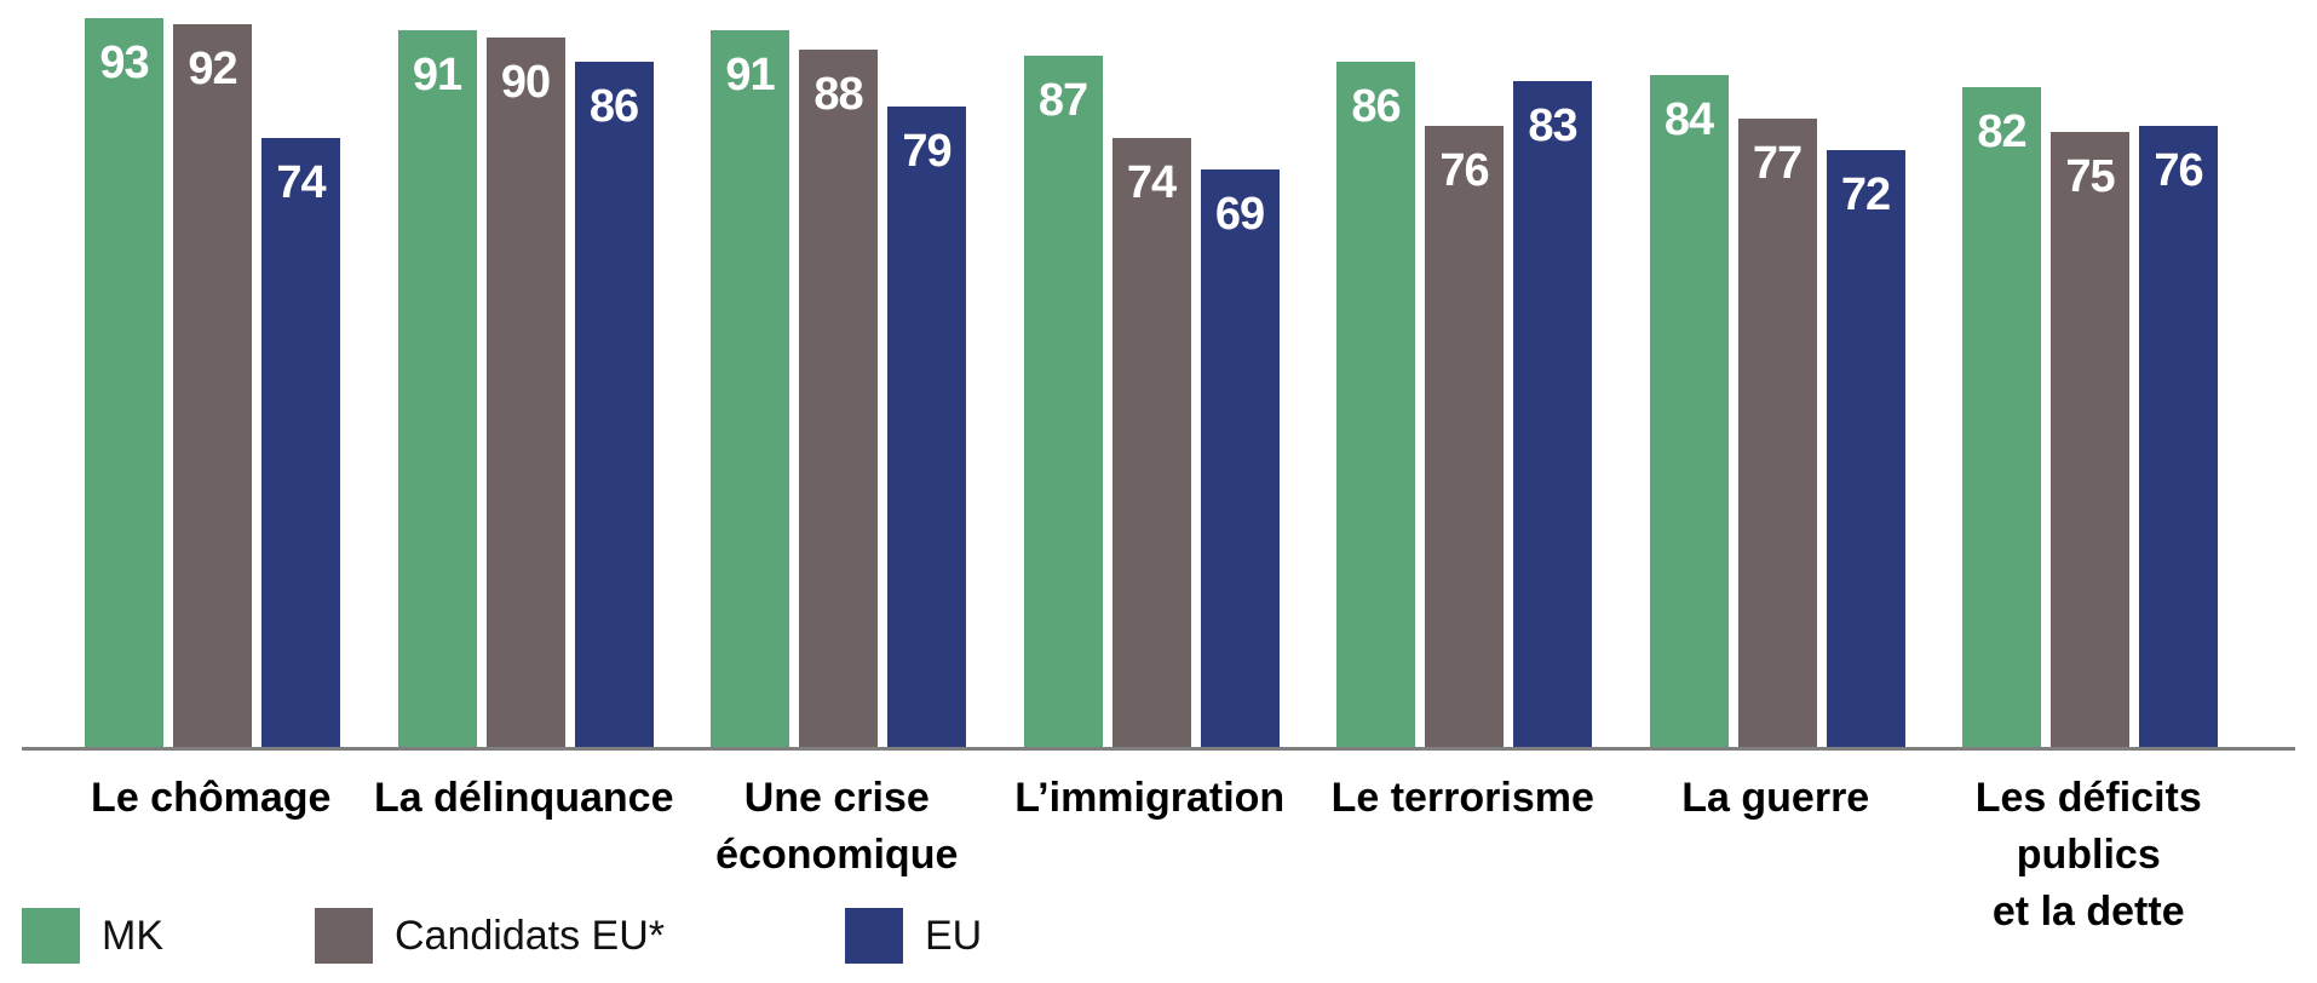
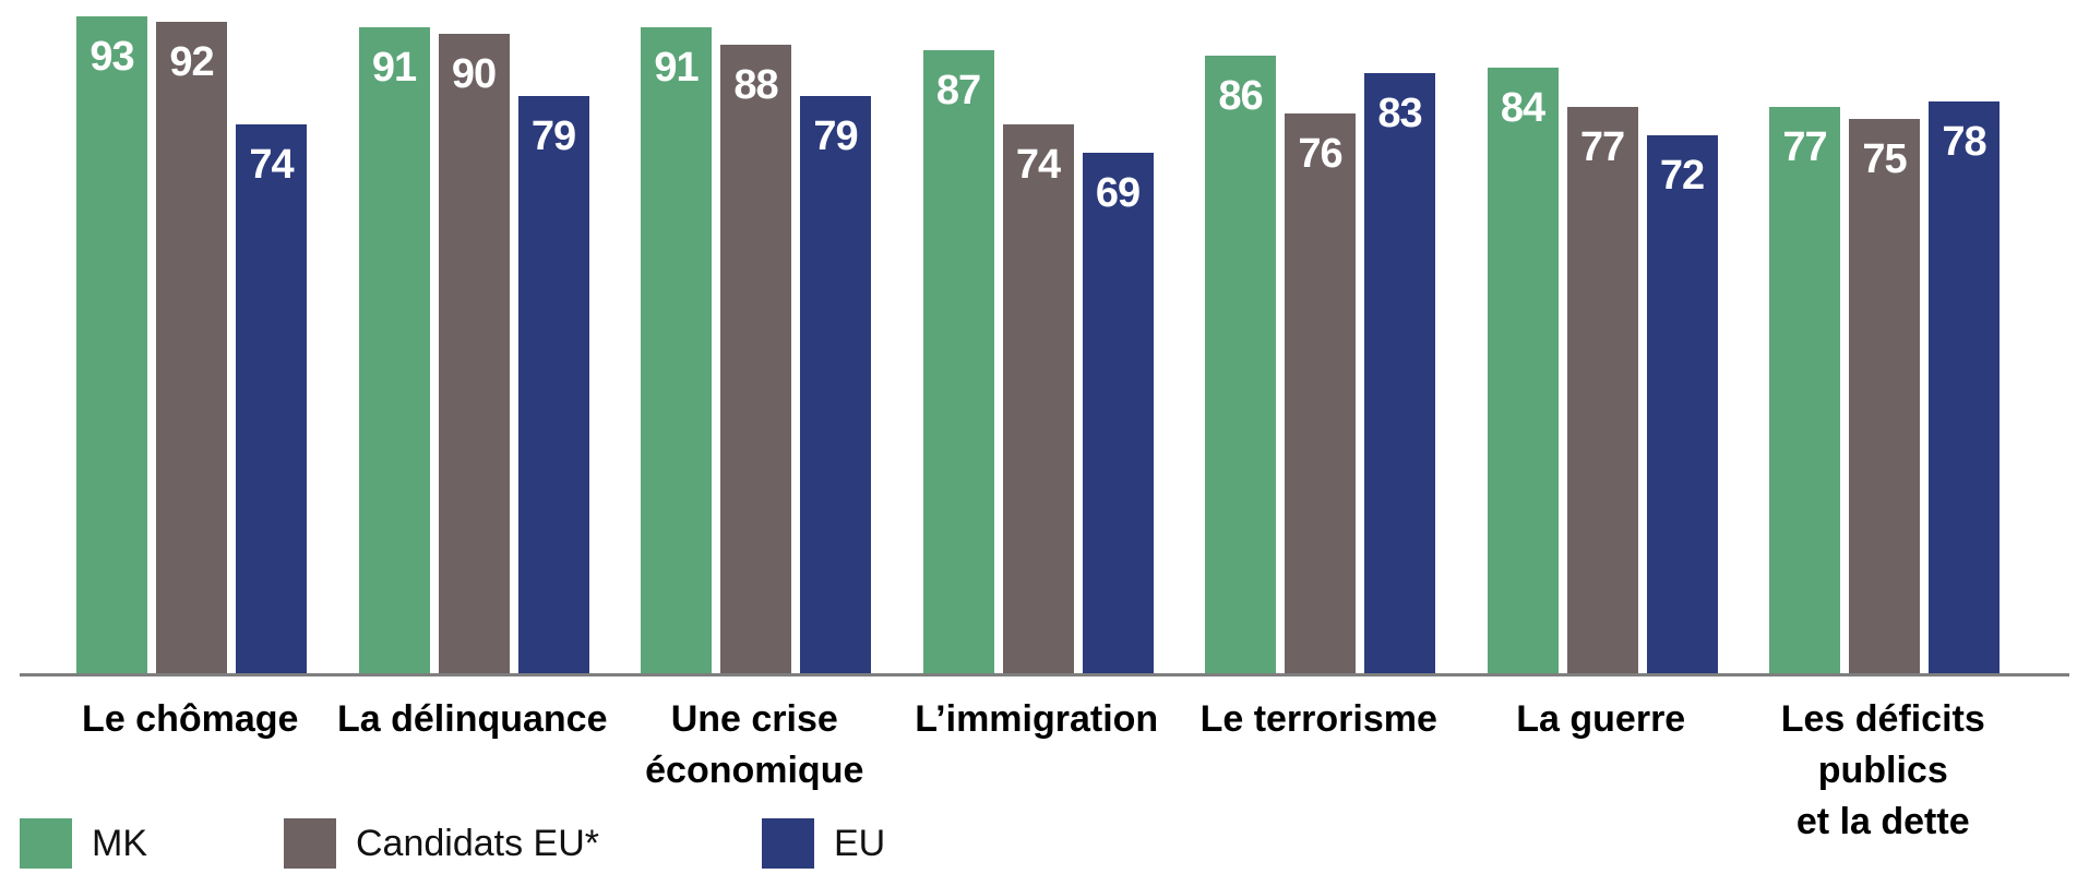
EU/La délinquance: 86 -> 79
MK/Les déficits publics et la dette: 82 -> 77
EU/Les déficits publics et la dette: 76 -> 78
